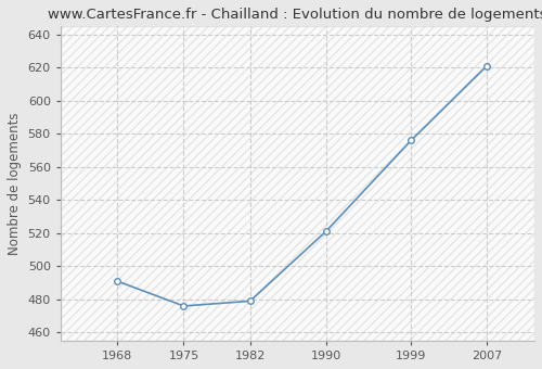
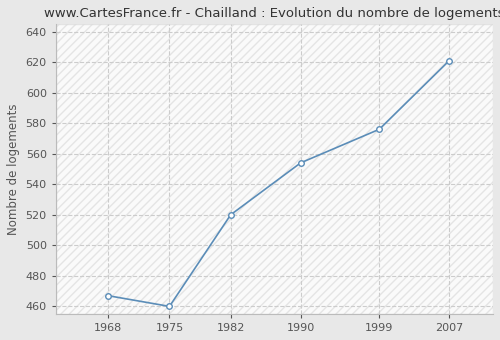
1968: 491 -> 467
1975: 476 -> 460
1982: 479 -> 520
1990: 521 -> 554
